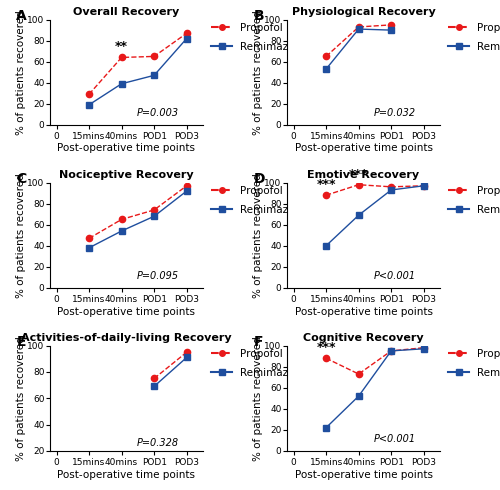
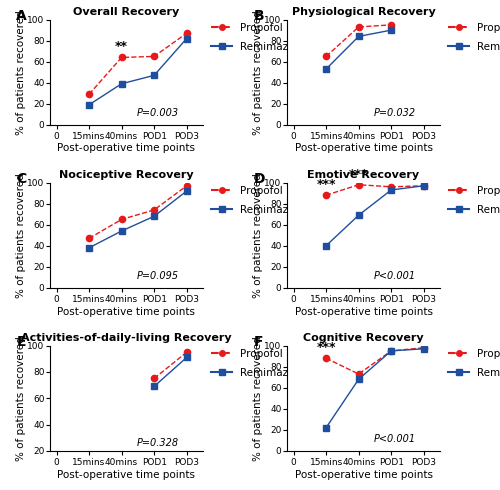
Physiological Recovery/Remimazolam/40mins: 91 -> 84
Cognitive Recovery/Remimazolam/40mins: 52 -> 68
